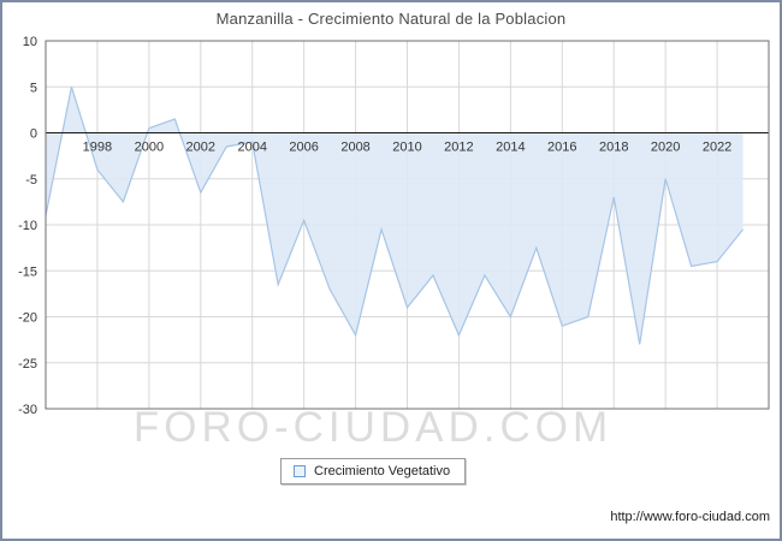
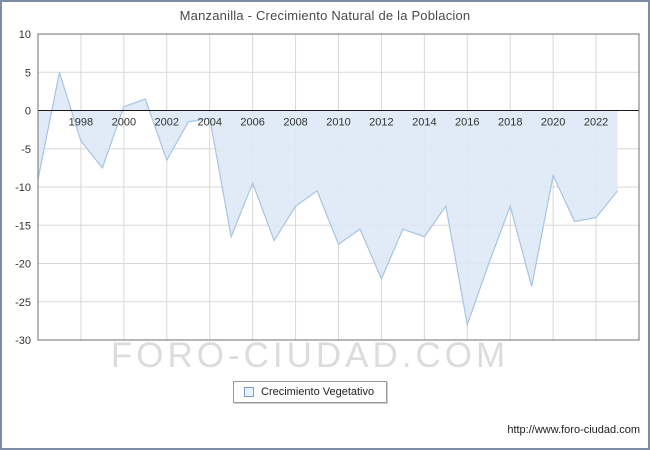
2008: -22 -> -12
2010: -19 -> -18
2014: -20 -> -16
2016: -21 -> -28
2018: -7 -> -12
2020: -5 -> -8
